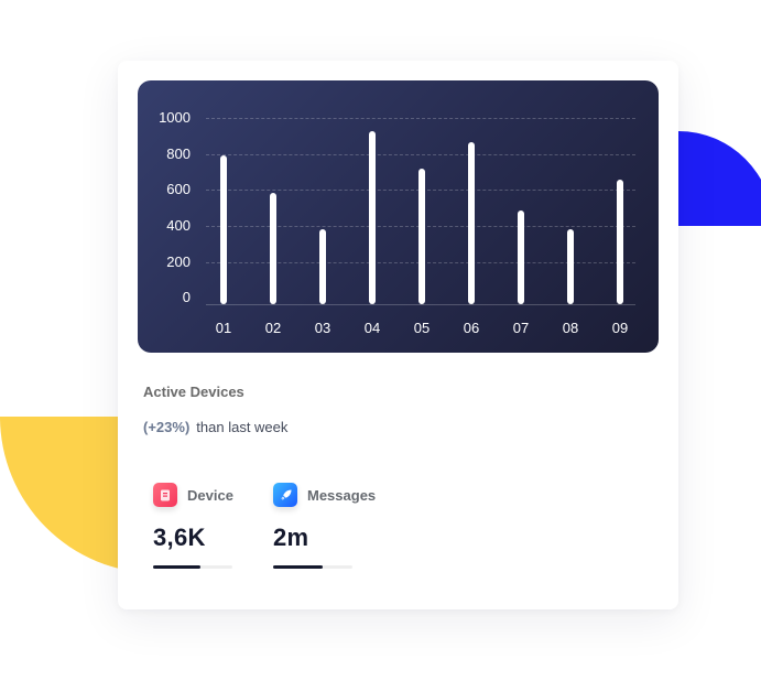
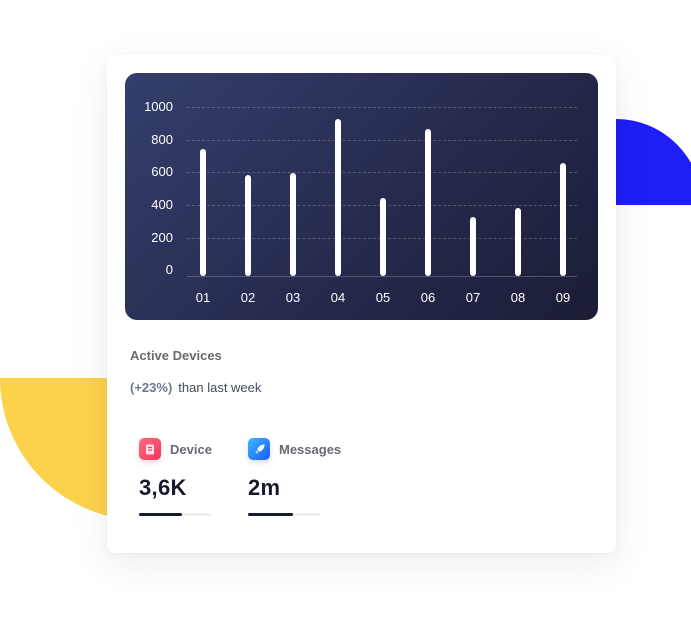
01: 800 -> 750
03: 400 -> 610
05: 730 -> 460
07: 500 -> 350
